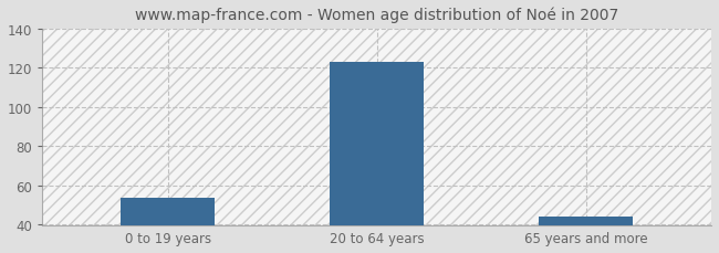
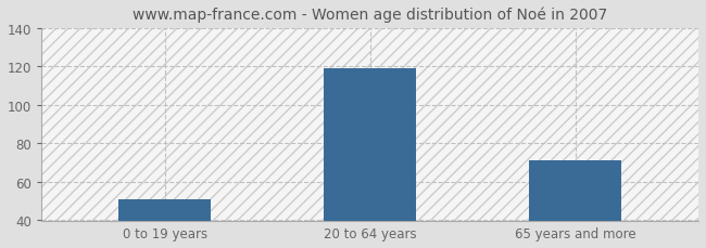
0 to 19 years: 54 -> 51
20 to 64 years: 123 -> 119
65 years and more: 44 -> 71
